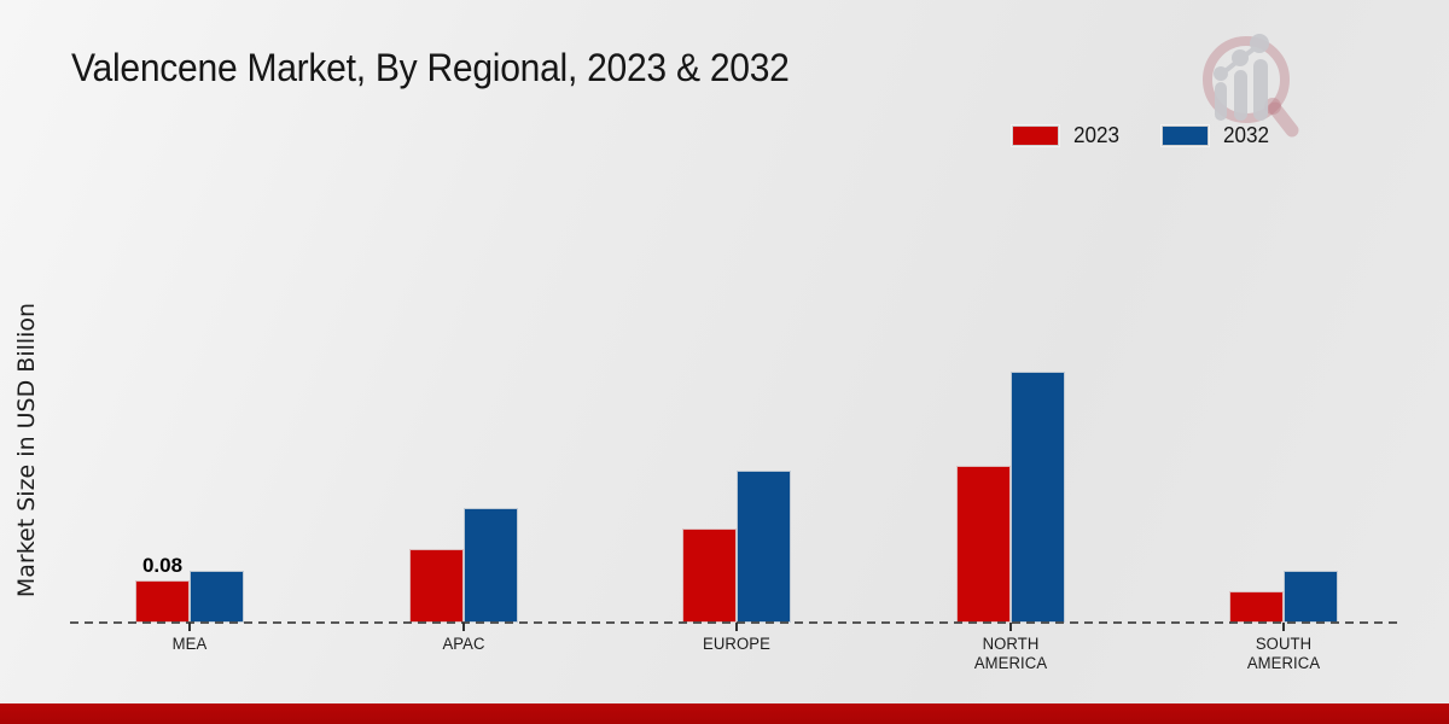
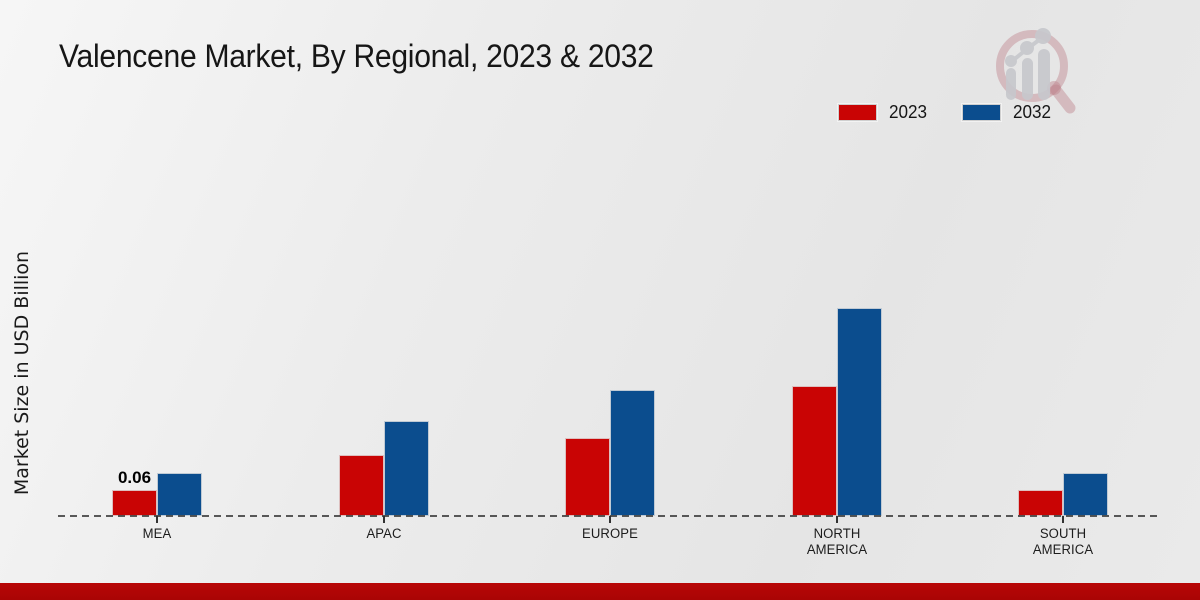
2023/MEA: 0.08 -> 0.06
